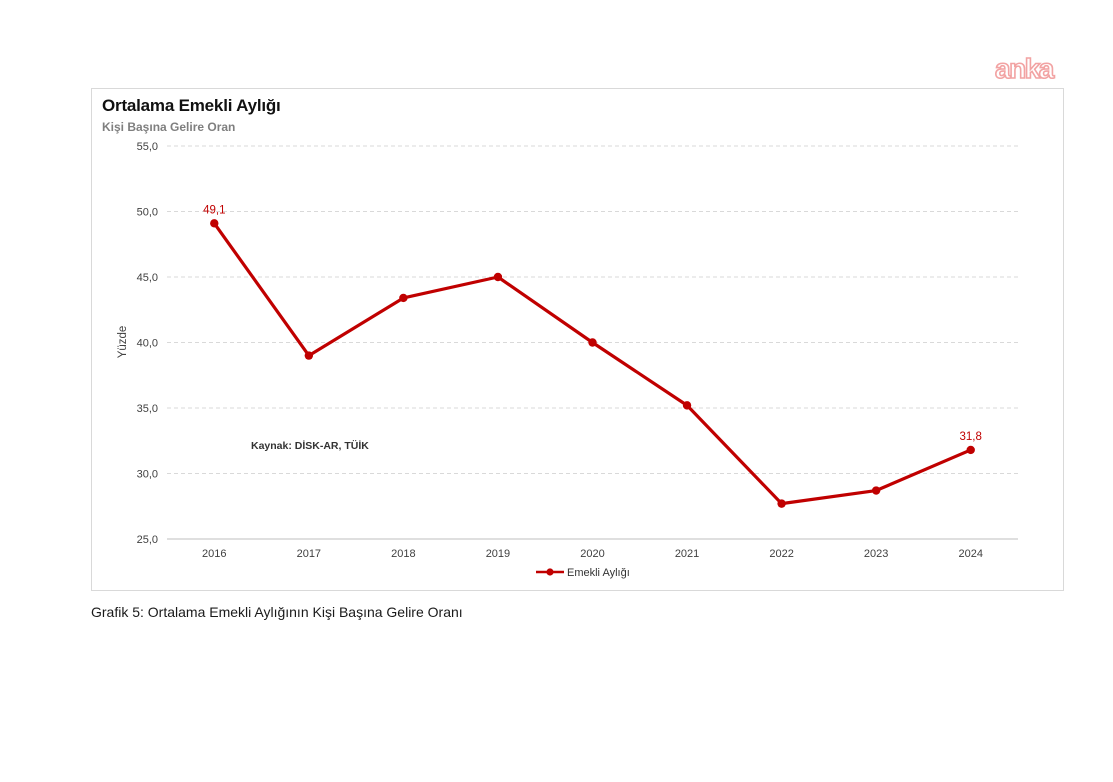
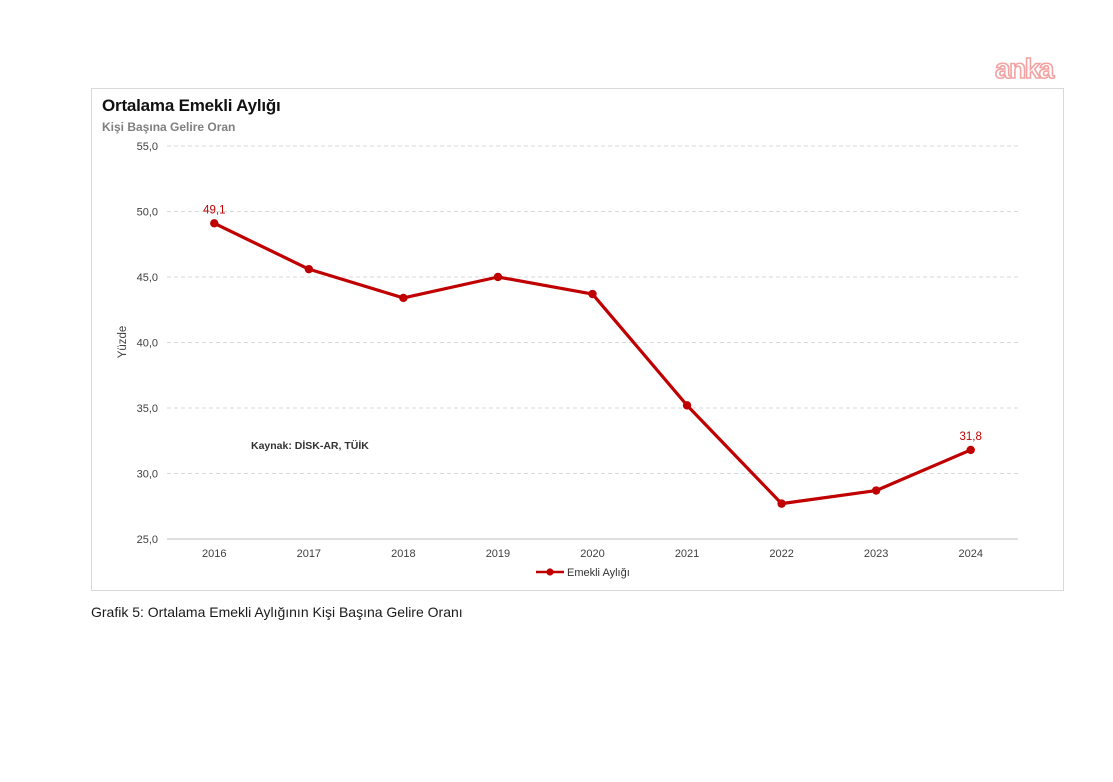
2017: 39,0 -> 45,6
2020: 40,0 -> 43,7
